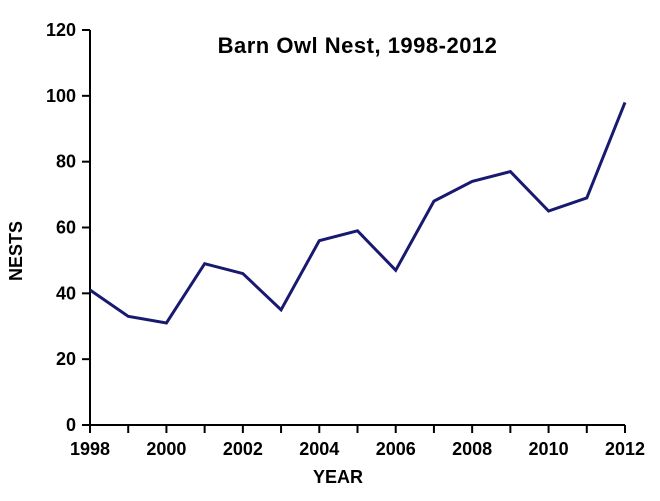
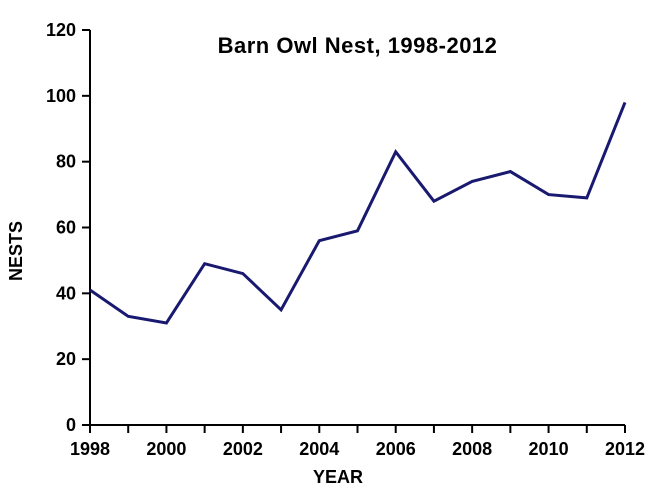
2006: 47 -> 83
2010: 65 -> 70
